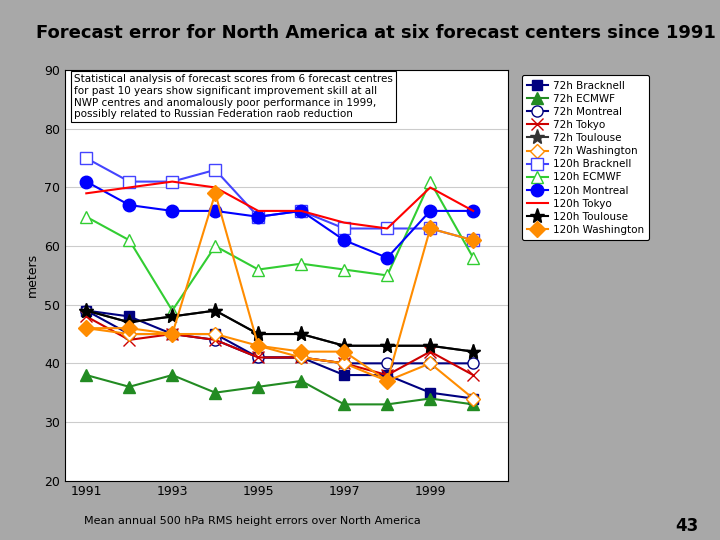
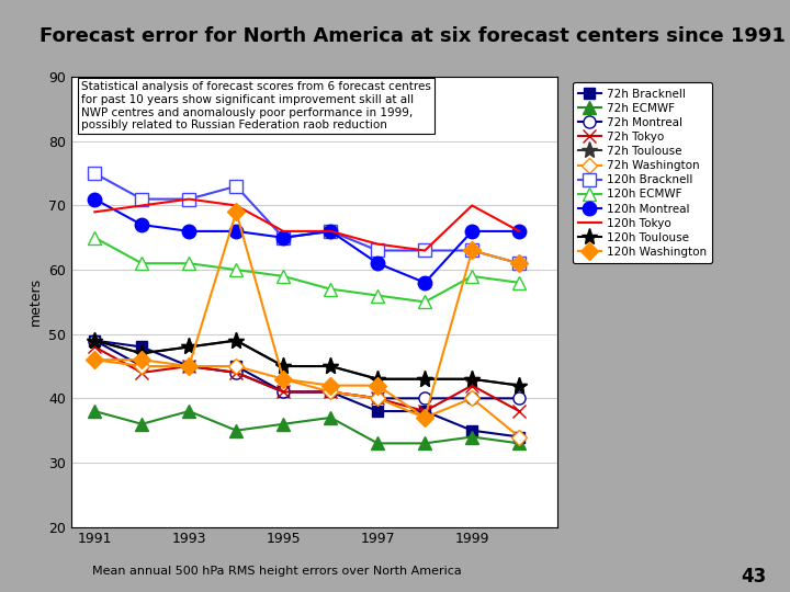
120h ECMWF/1993: 49 -> 61
120h ECMWF/1995: 56 -> 59
120h ECMWF/1999: 71 -> 59
